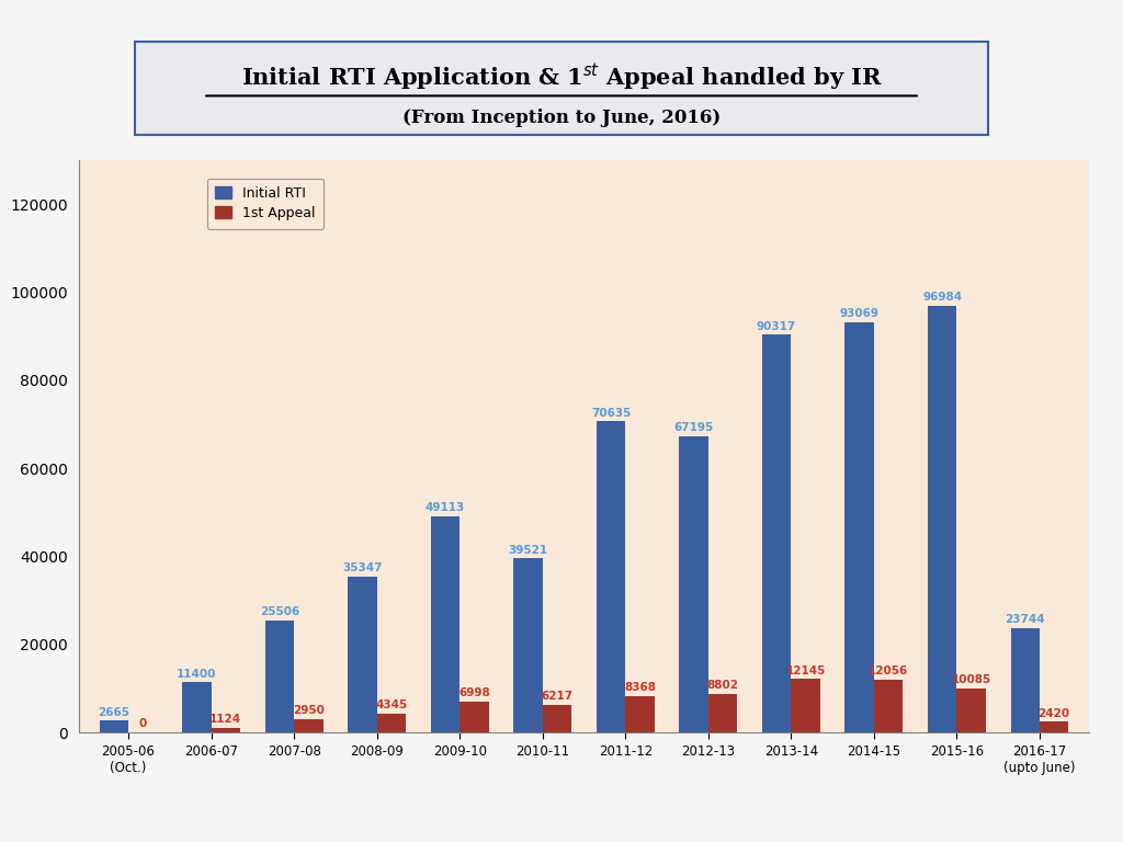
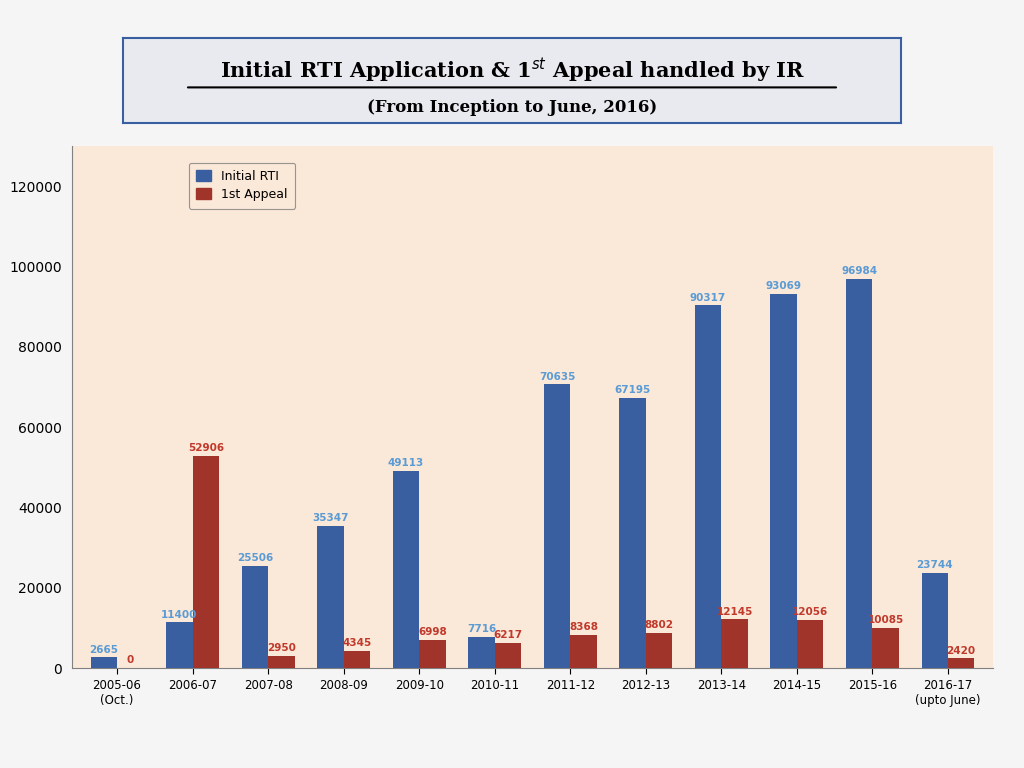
1st Appeal/2006-07: 1124 -> 52906
Initial RTI/2010-11: 39521 -> 7716
